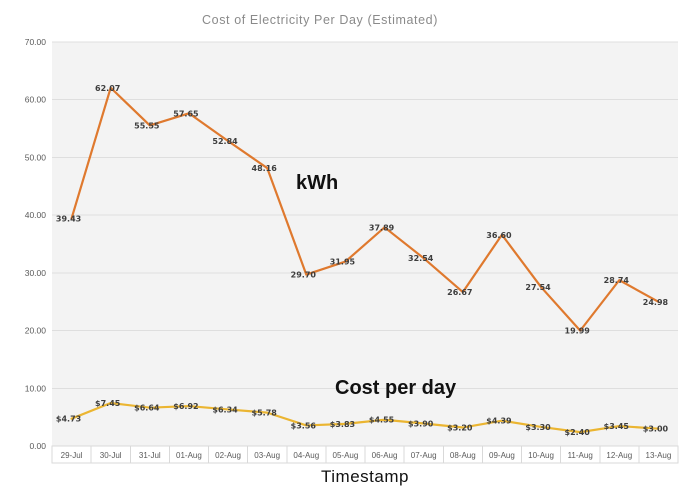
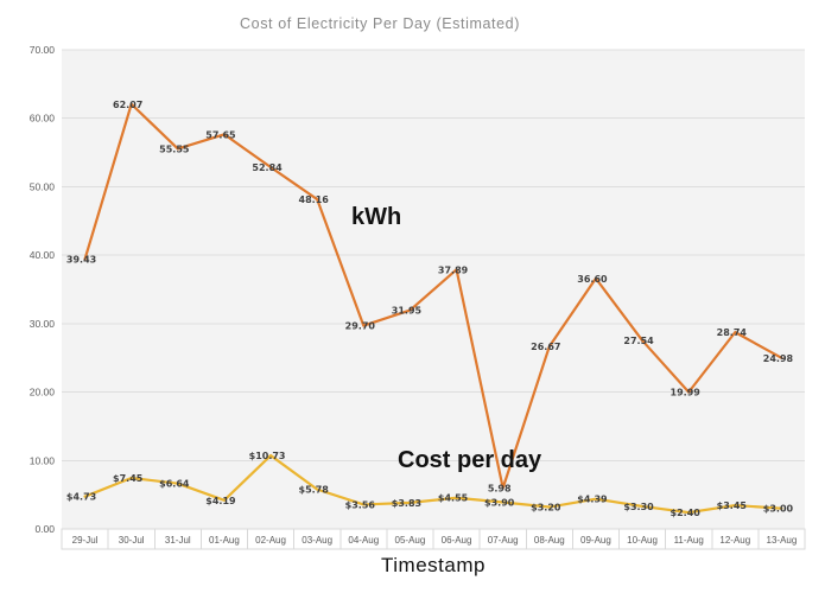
Cost per day/01-Aug: $6.92 -> $4.19
Cost per day/02-Aug: $6.34 -> $10.73
kWh/07-Aug: 32.54 -> 5.98
